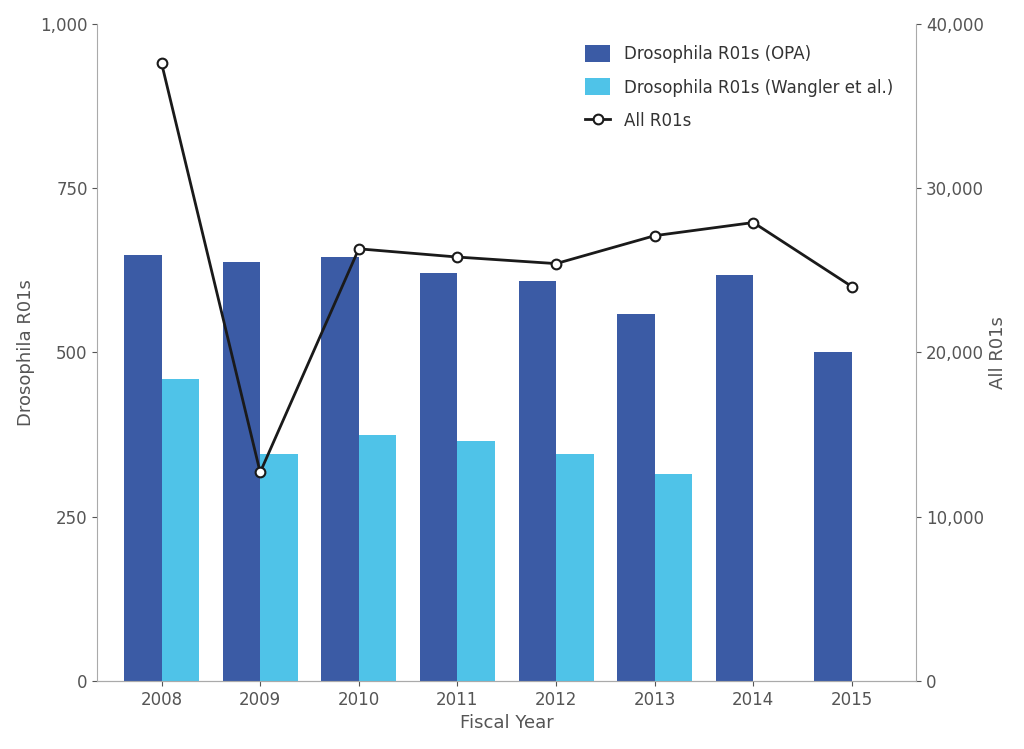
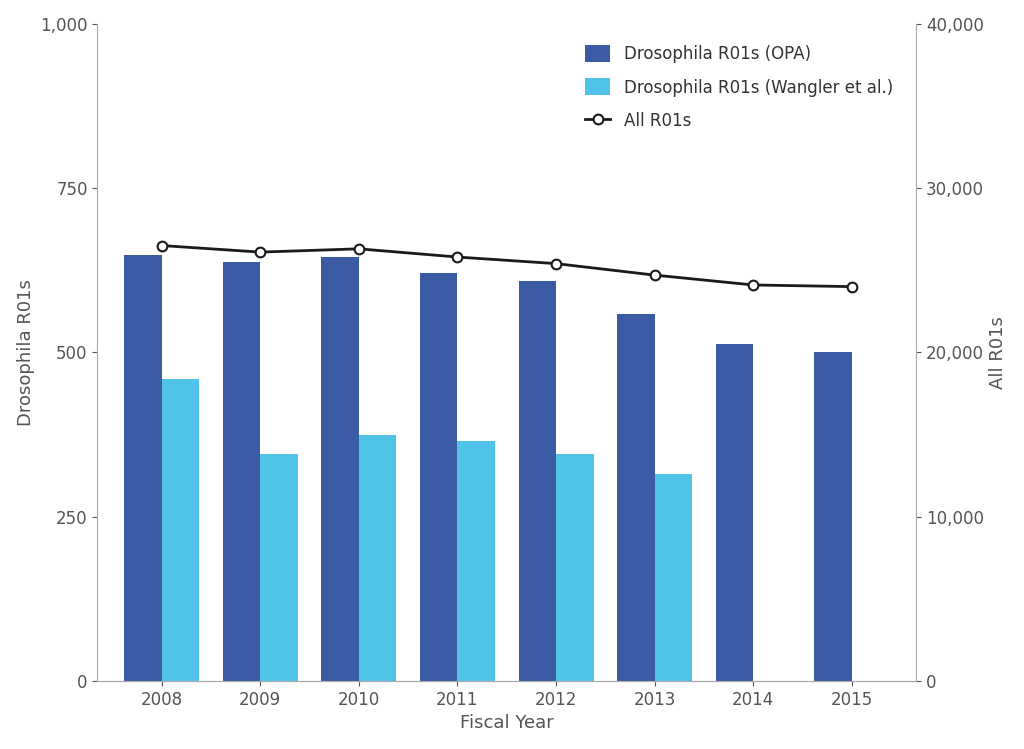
All R01s/2008: 37,600 -> 26,500
All R01s/2009: 12,700 -> 26,100
All R01s/2013: 27,100 -> 24,700
Drosophila R01s (OPA)/2014: 618 -> 513
All R01s/2014: 27,900 -> 24,100
